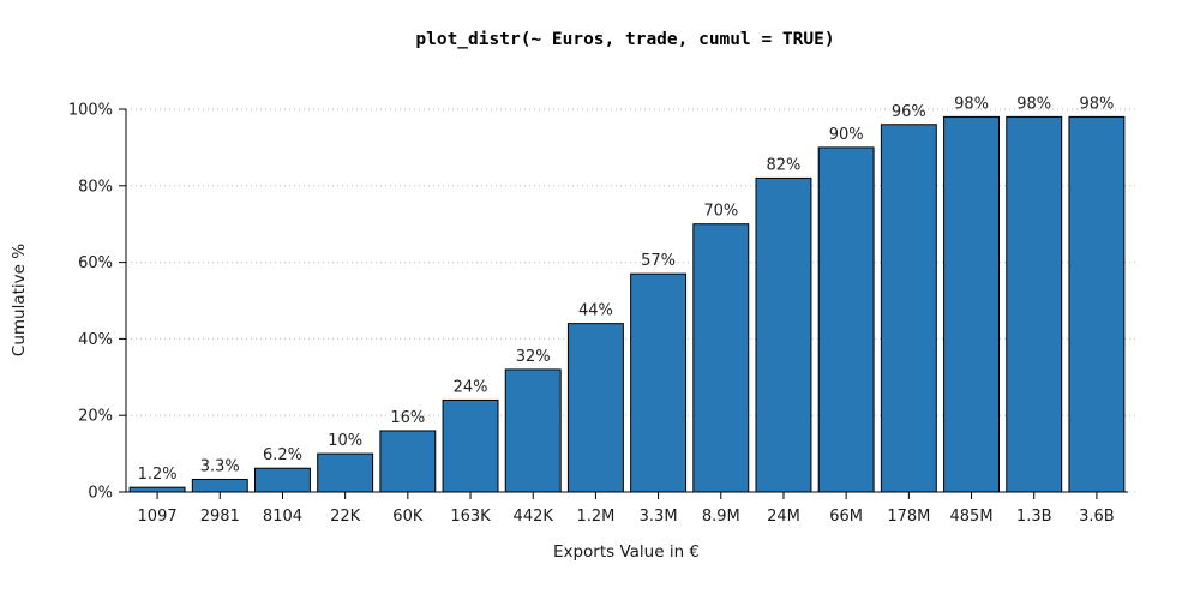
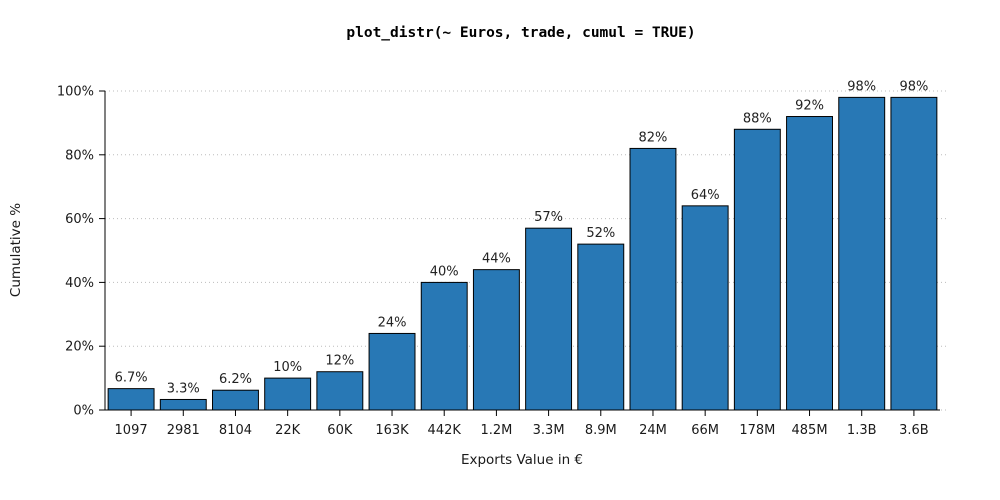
1097: 1.2% -> 6.7%
60K: 16% -> 12%
442K: 32% -> 40%
8.9M: 70% -> 52%
66M: 90% -> 64%
178M: 96% -> 88%
485M: 98% -> 92%
